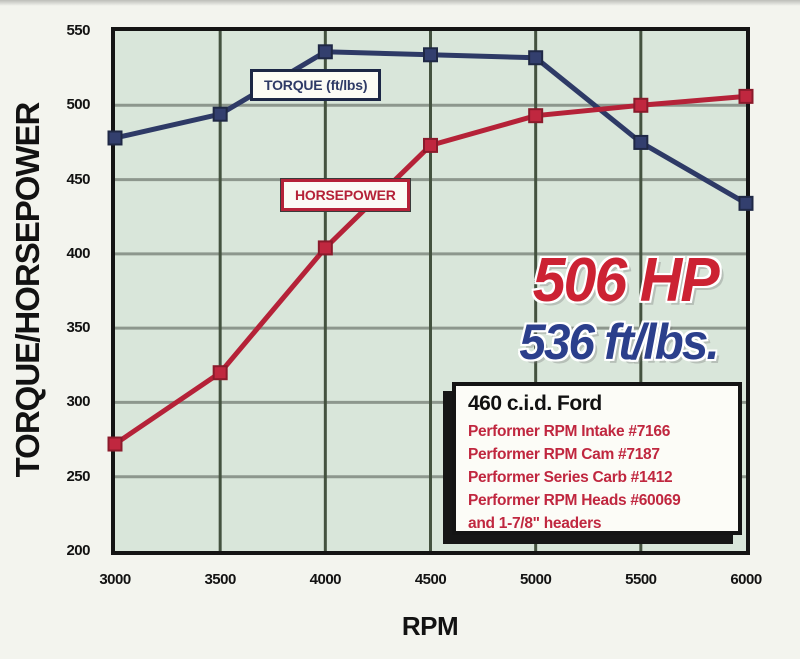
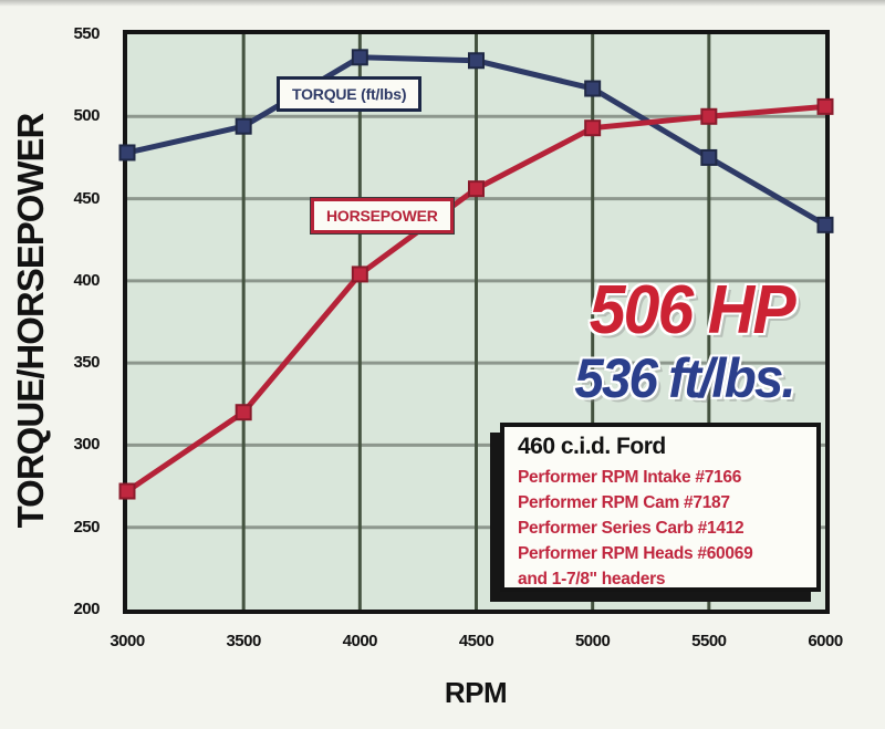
HORSEPOWER/4500: 473 -> 456
TORQUE (ft/lbs)/5000: 532 -> 517
